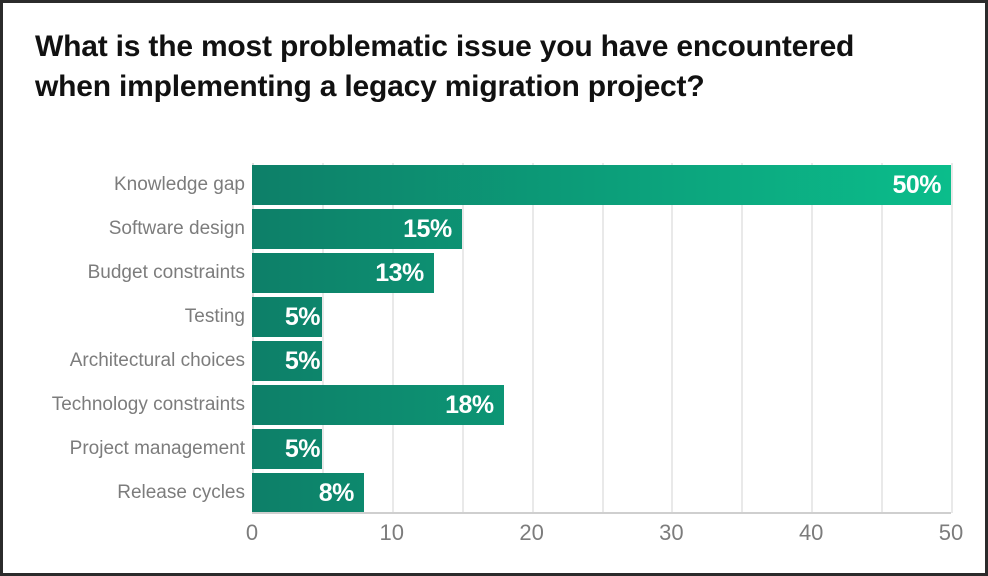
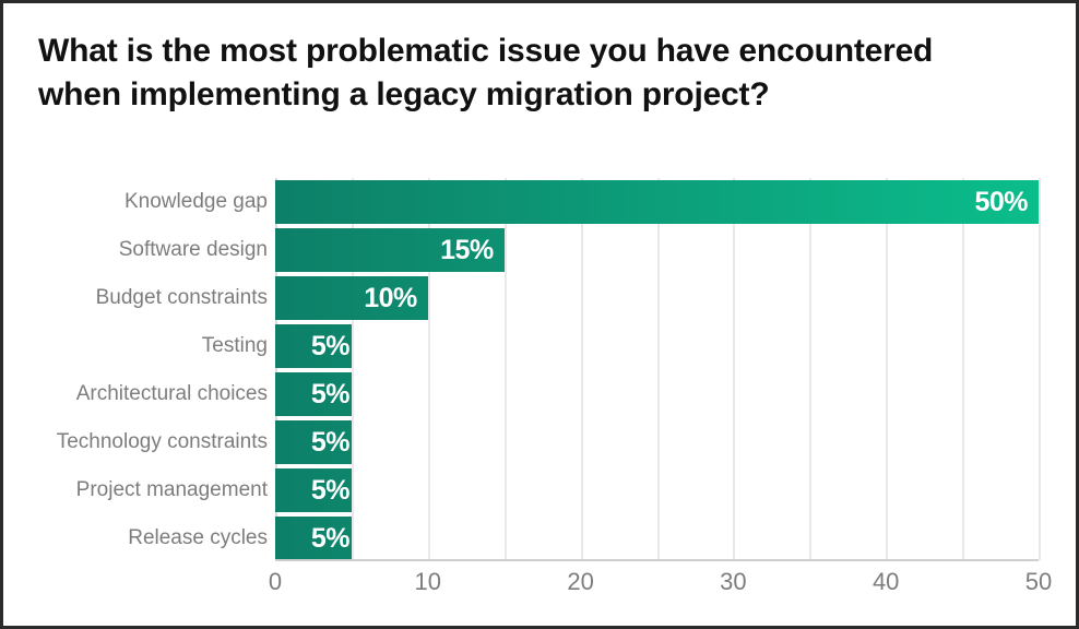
Budget constraints: 13% -> 10%
Technology constraints: 18% -> 5%
Release cycles: 8% -> 5%
